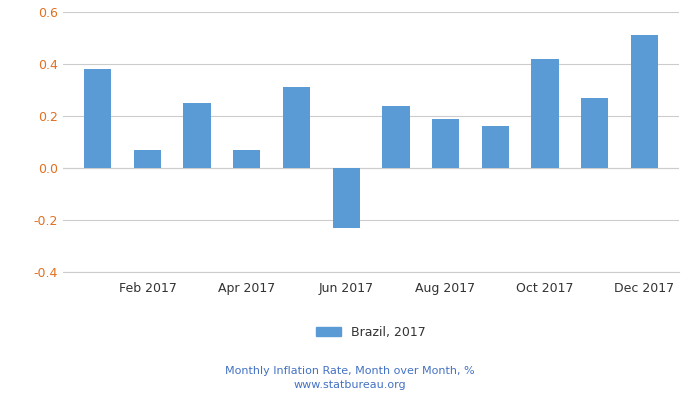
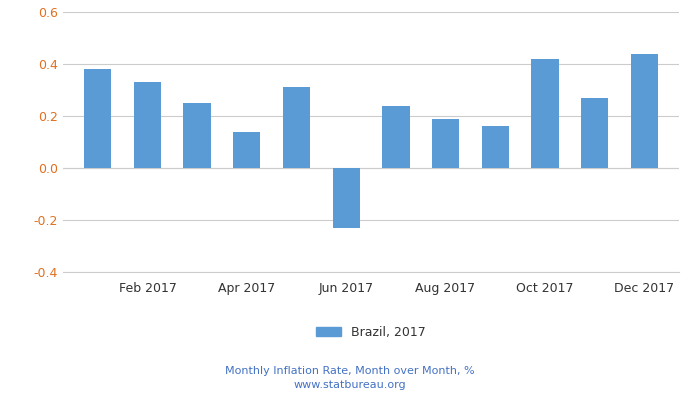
Feb 2017: 0.07 -> 0.33
Apr 2017: 0.07 -> 0.14
Dec 2017: 0.51 -> 0.44
